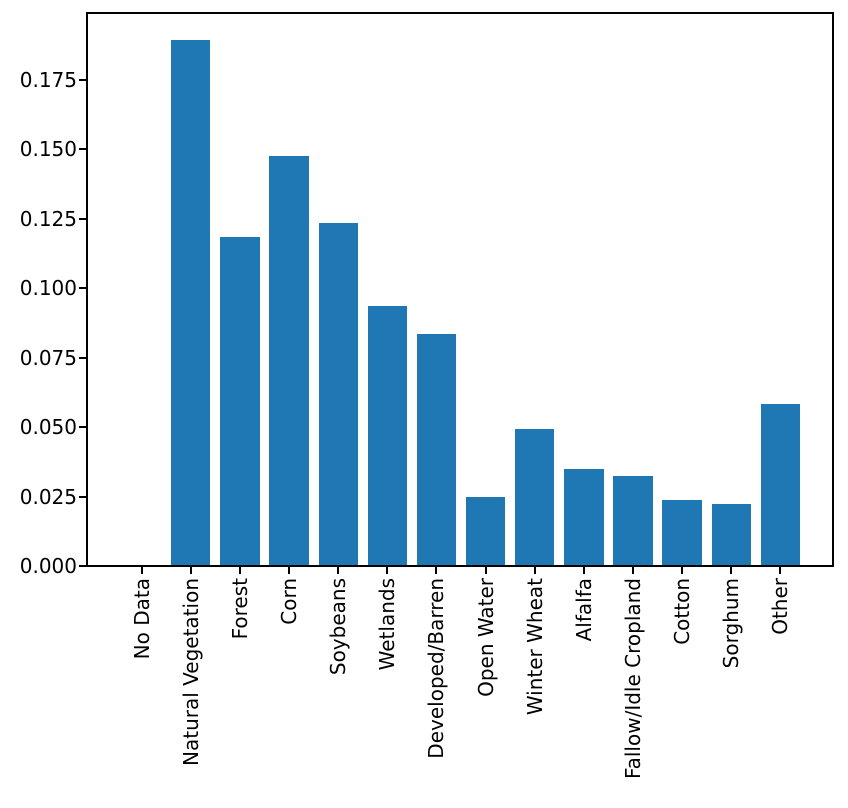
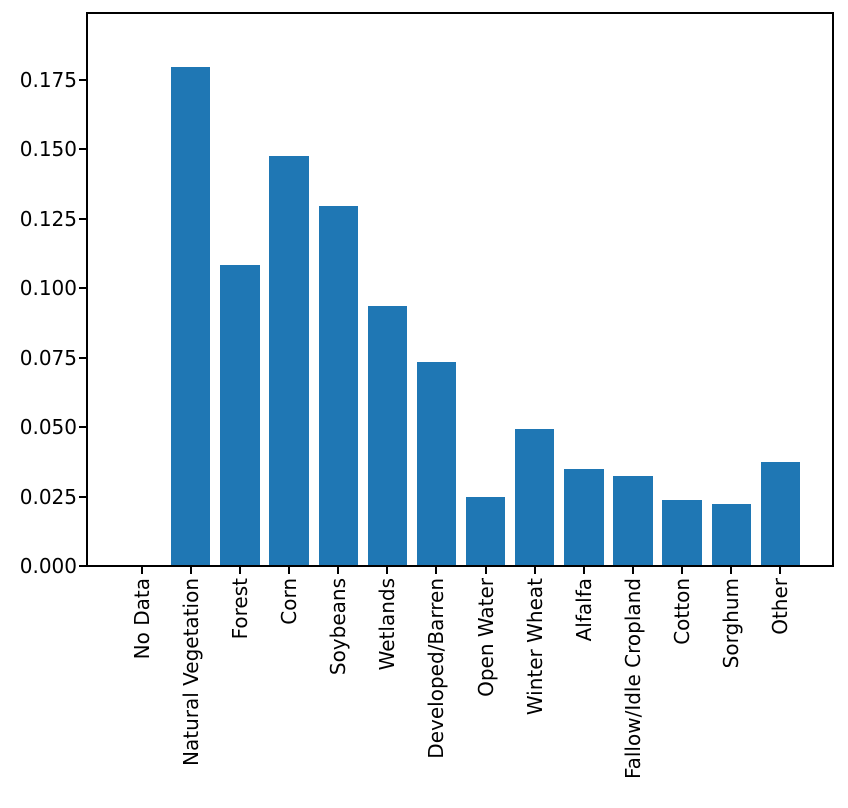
Natural Vegetation: 0.189 -> 0.179
Forest: 0.118 -> 0.108
Soybeans: 0.123 -> 0.129
Developed/Barren: 0.083 -> 0.073
Other: 0.058 -> 0.037
